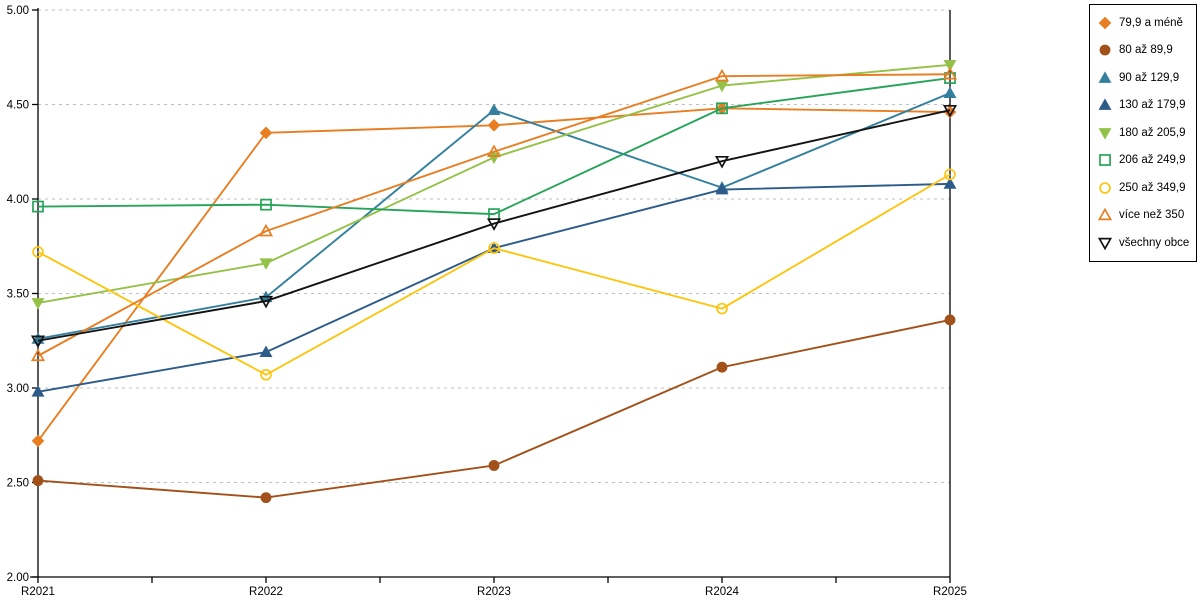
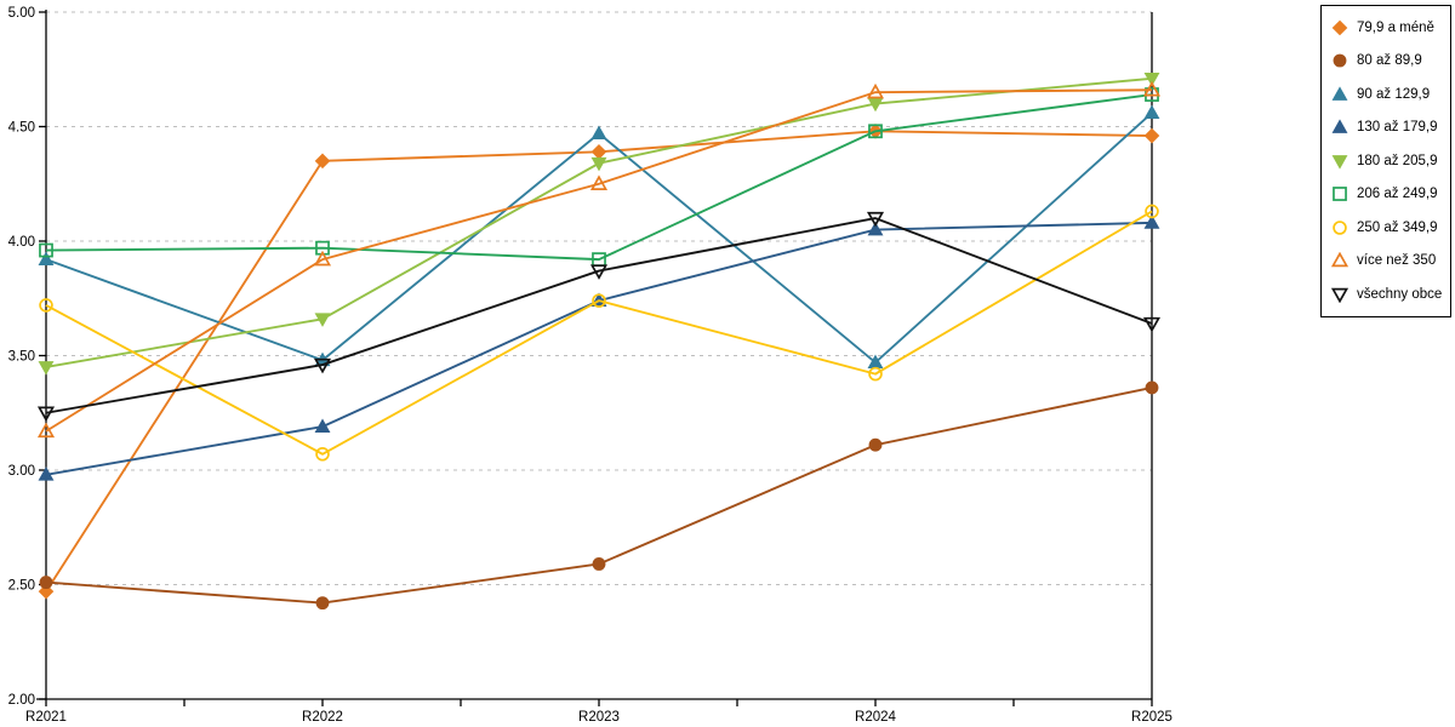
79,9 a méně/R2021: 2.72 -> 2.47
90 až 129,9/R2021: 3.26 -> 3.92
více než 350/R2022: 3.83 -> 3.92
180 až 205,9/R2023: 4.22 -> 4.34
90 až 129,9/R2024: 4.06 -> 3.47
všechny obce/R2024: 4.20 -> 4.10
všechny obce/R2025: 4.47 -> 3.64
